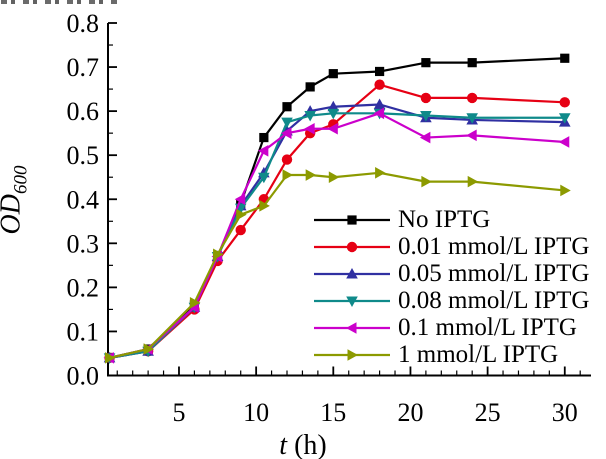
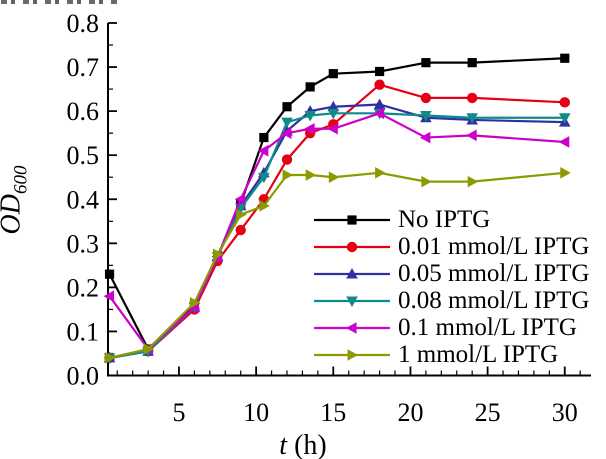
No IPTG/0.5: 0.04 -> 0.23
0.1 mmol/L IPTG/0.5: 0.04 -> 0.18
1 mmol/L IPTG/30: 0.42 -> 0.46
